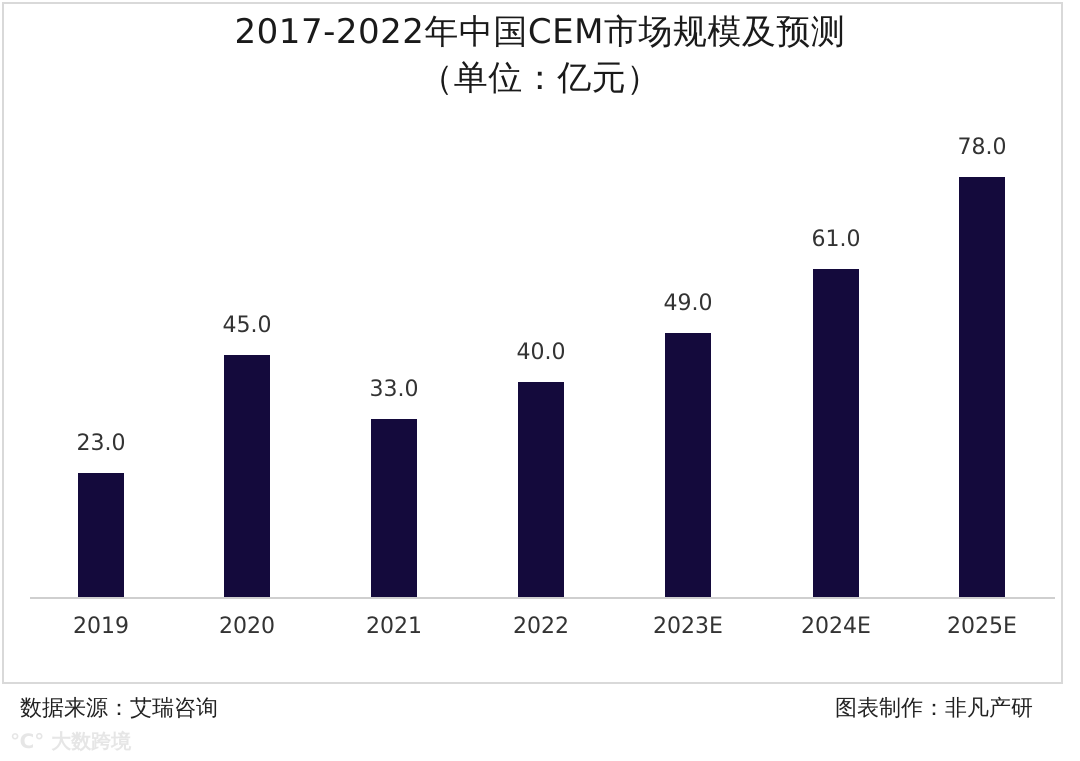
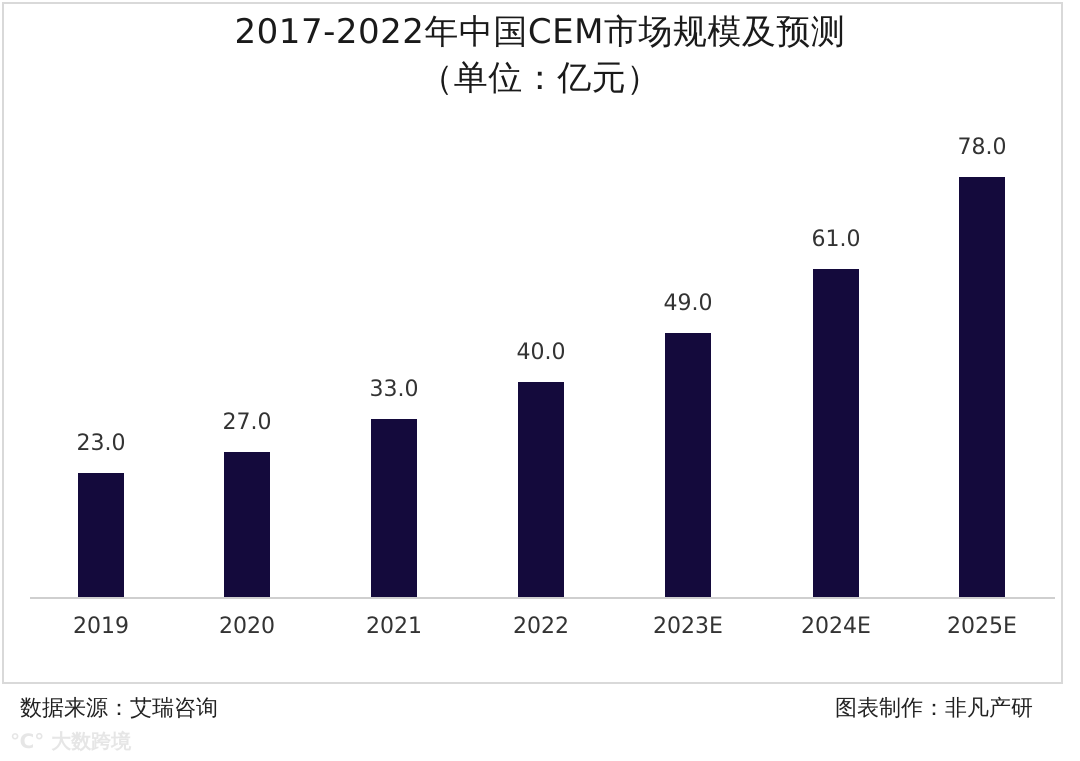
2020: 45.0 -> 27.0
